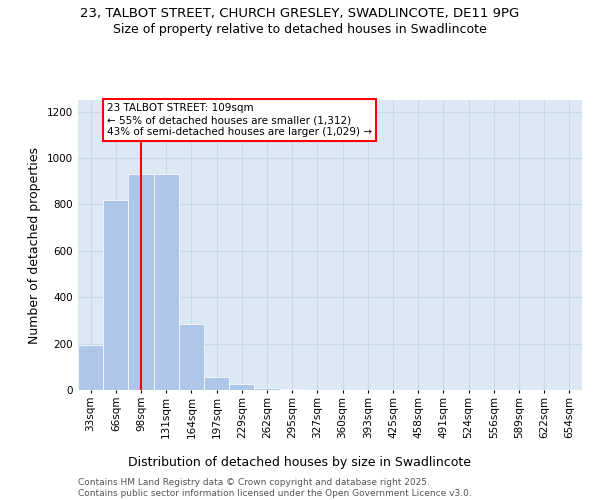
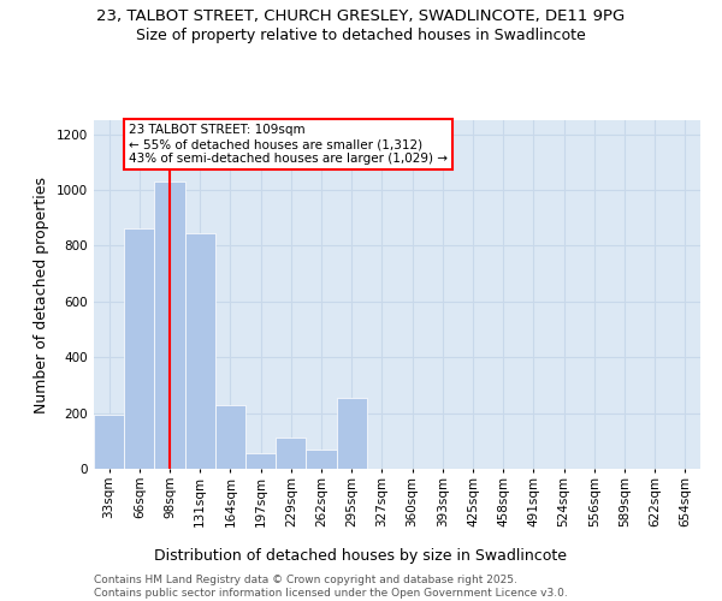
66sqm: 820 -> 860
98sqm: 930 -> 1030
131sqm: 930 -> 845
164sqm: 285 -> 230
229sqm: 25 -> 110
262sqm: 10 -> 70
295sqm: 5 -> 255
